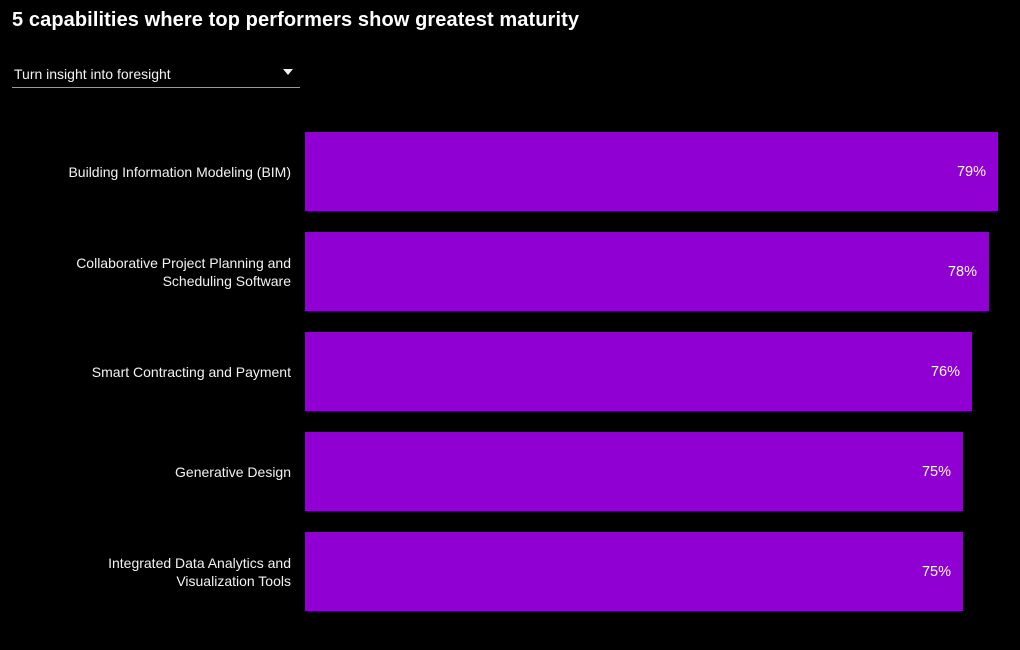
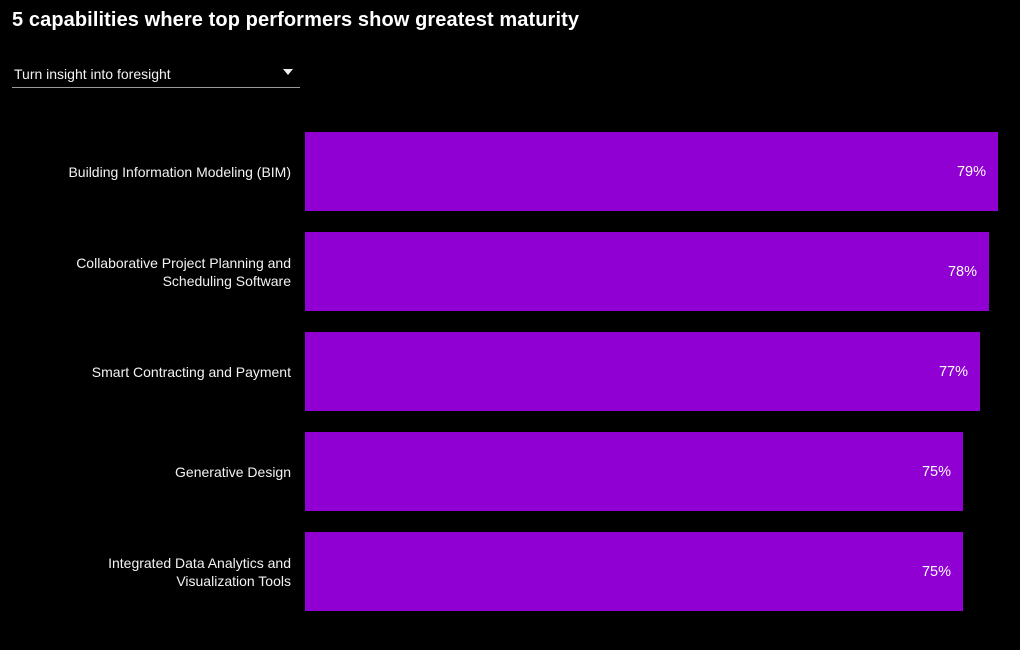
Smart Contracting and Payment: 76% -> 77%
